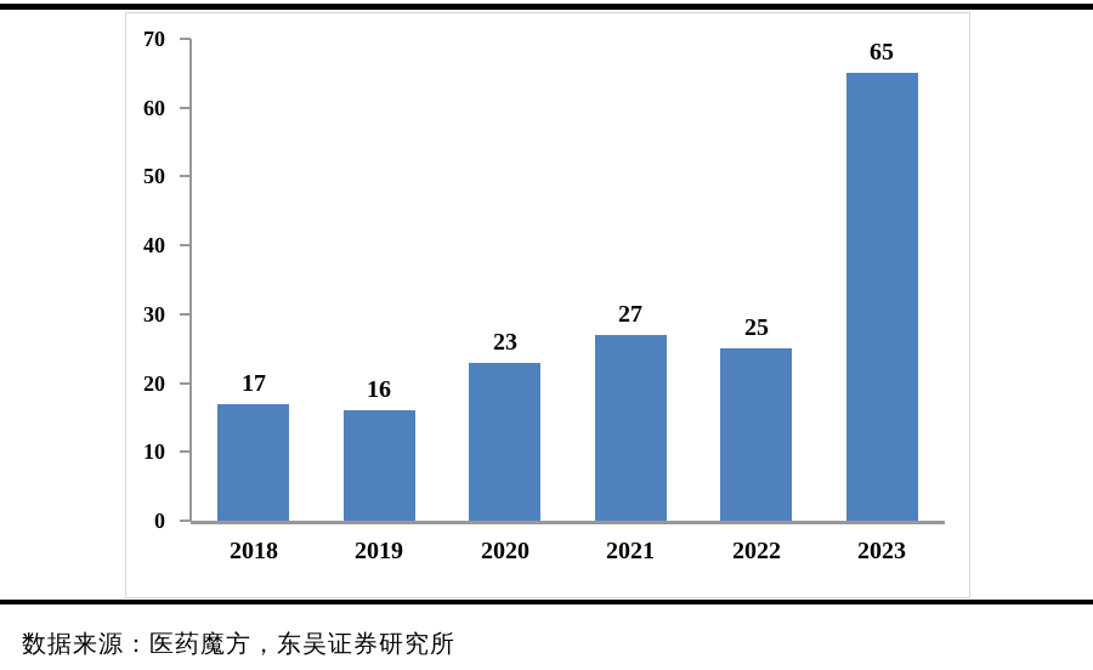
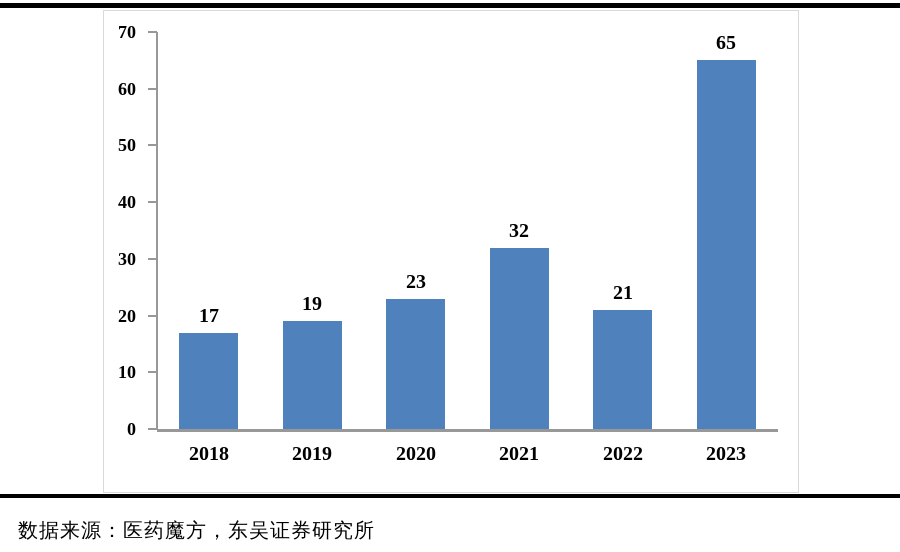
2019: 16 -> 19
2021: 27 -> 32
2022: 25 -> 21
